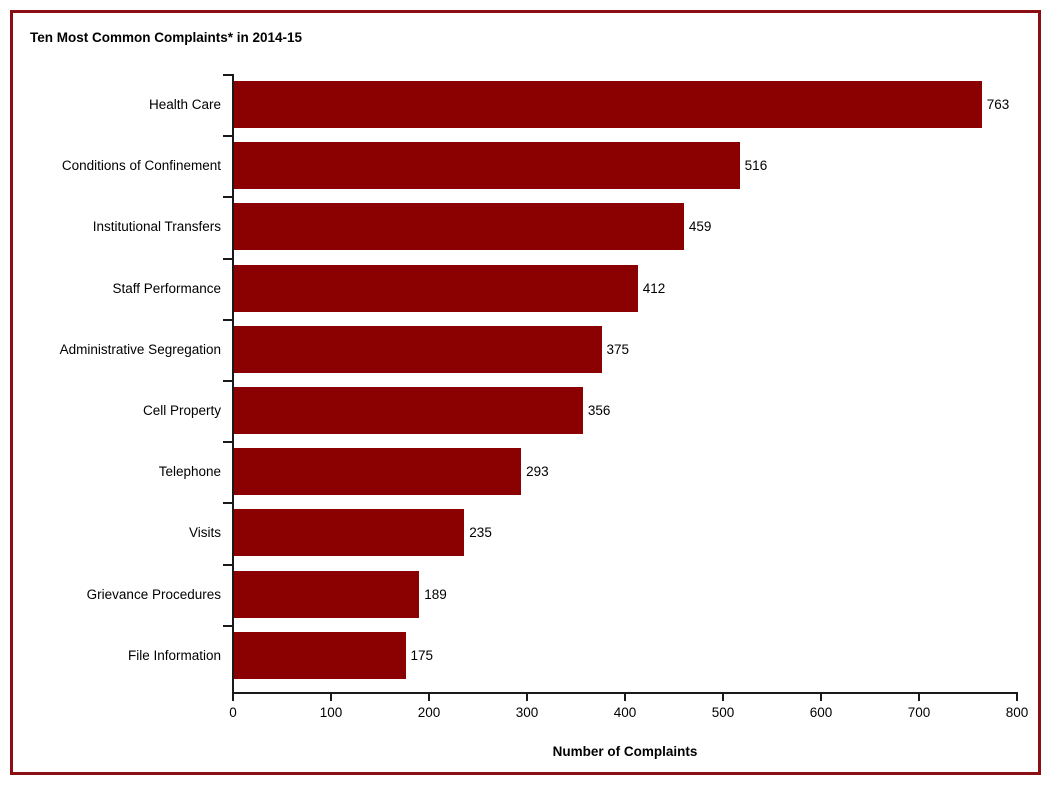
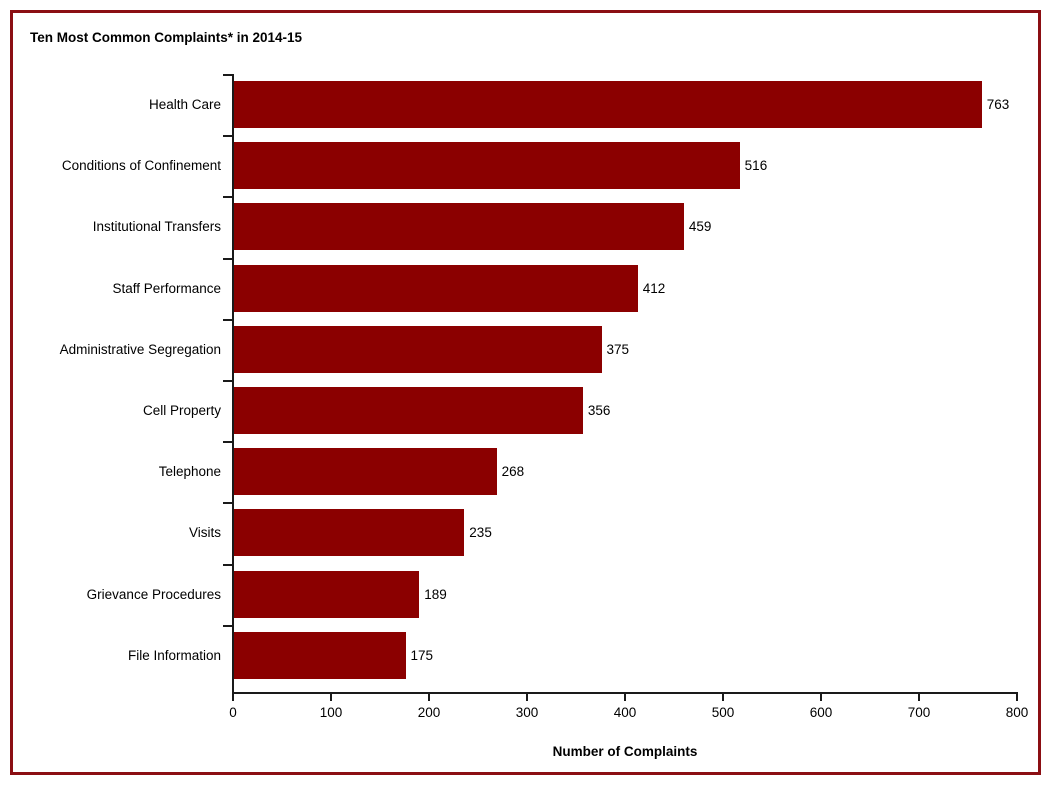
Telephone: 293 -> 268
